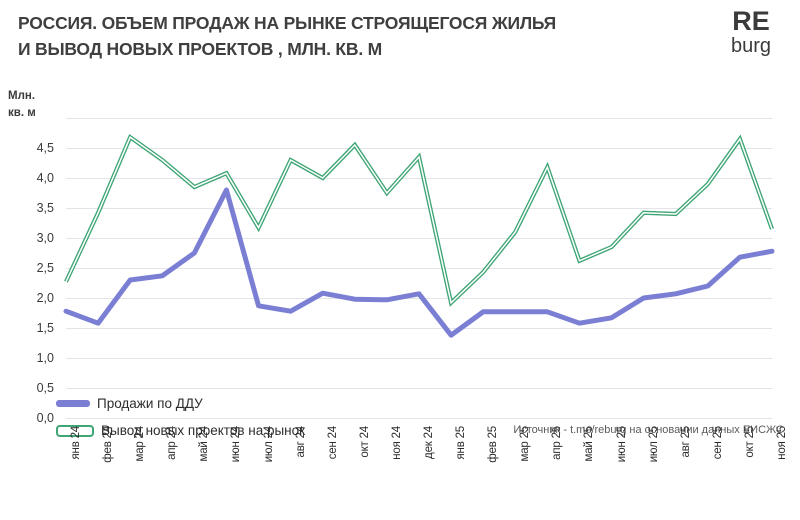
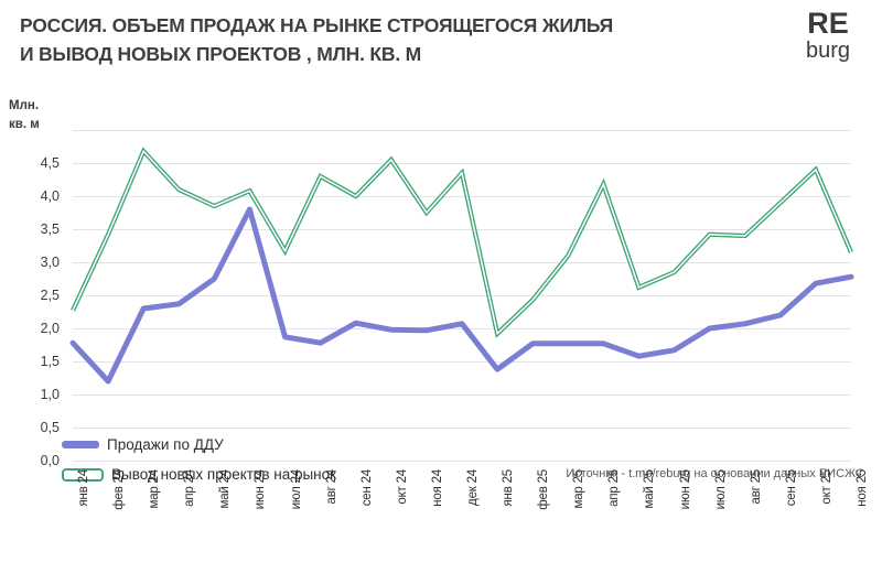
Продажи по ДДУ/фев 24: 1,6 -> 1,2
Вывод новых проектов на рынок/апр 24: 4,3 -> 4,1
Вывод новых проектов на рынок/окт 25: 4,7 -> 4,4
